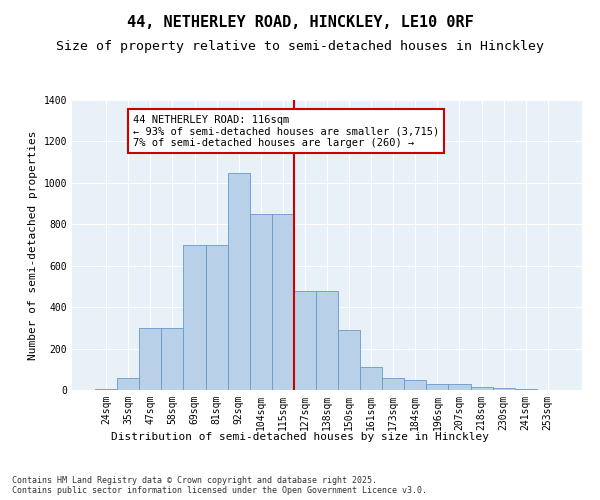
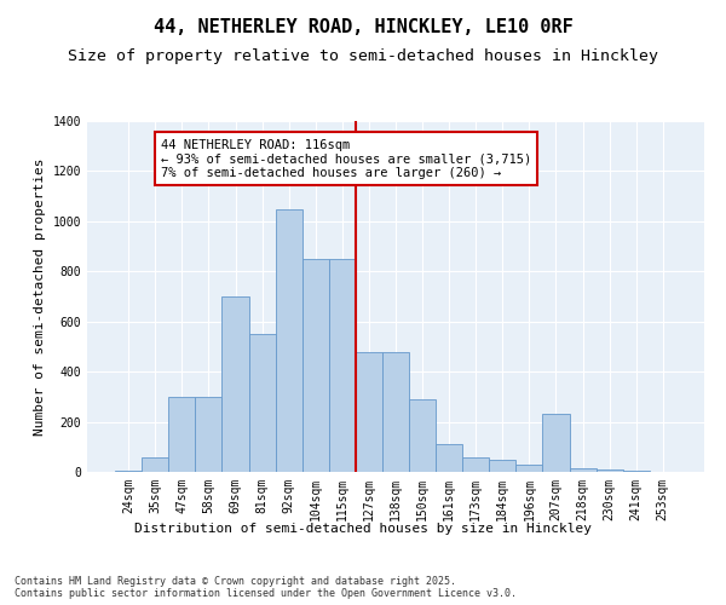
81sqm: 700 -> 550
207sqm: 30 -> 230
